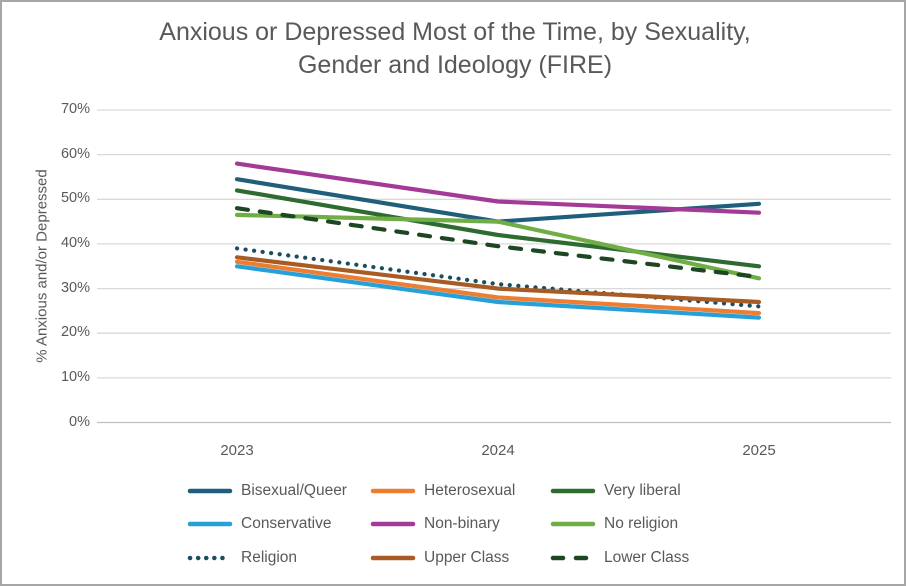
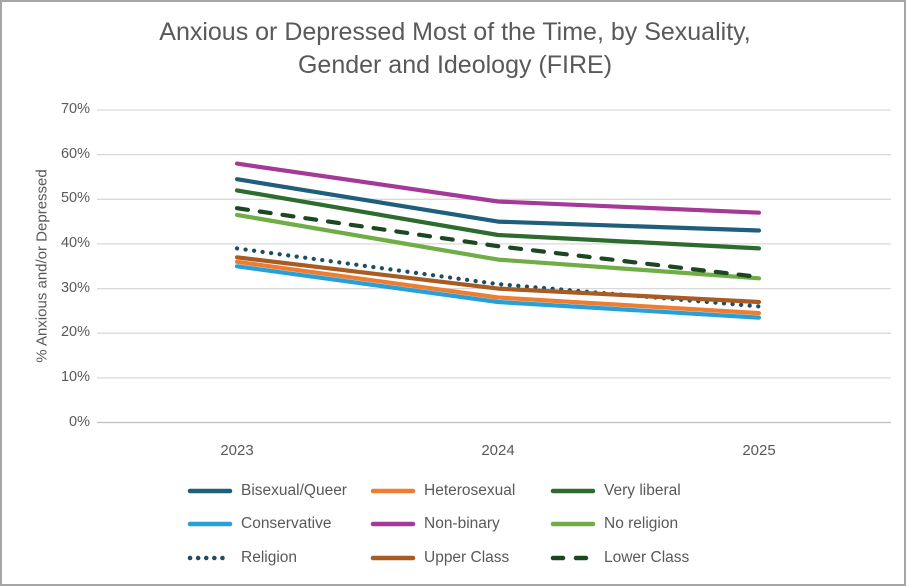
No religion/2024: 45% -> 36%
Bisexual/Queer/2025: 49% -> 43%
Very liberal/2025: 35% -> 39%
